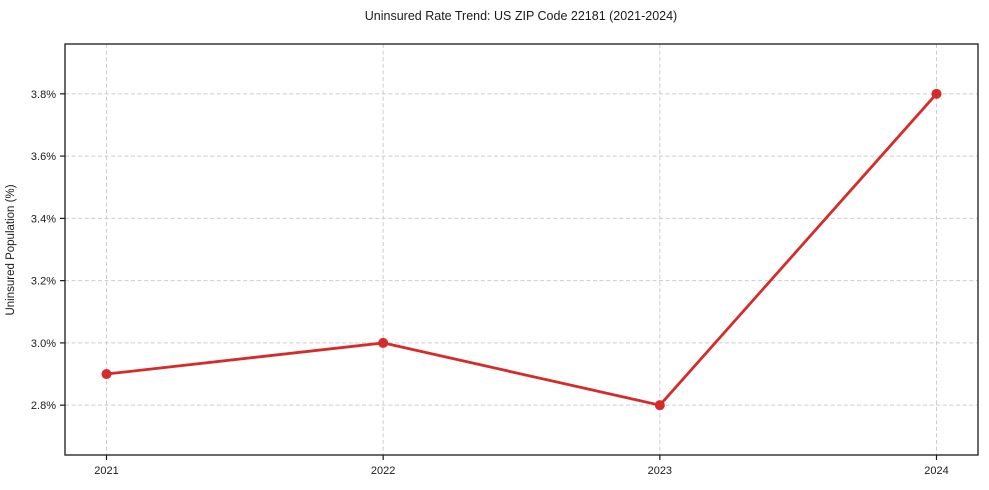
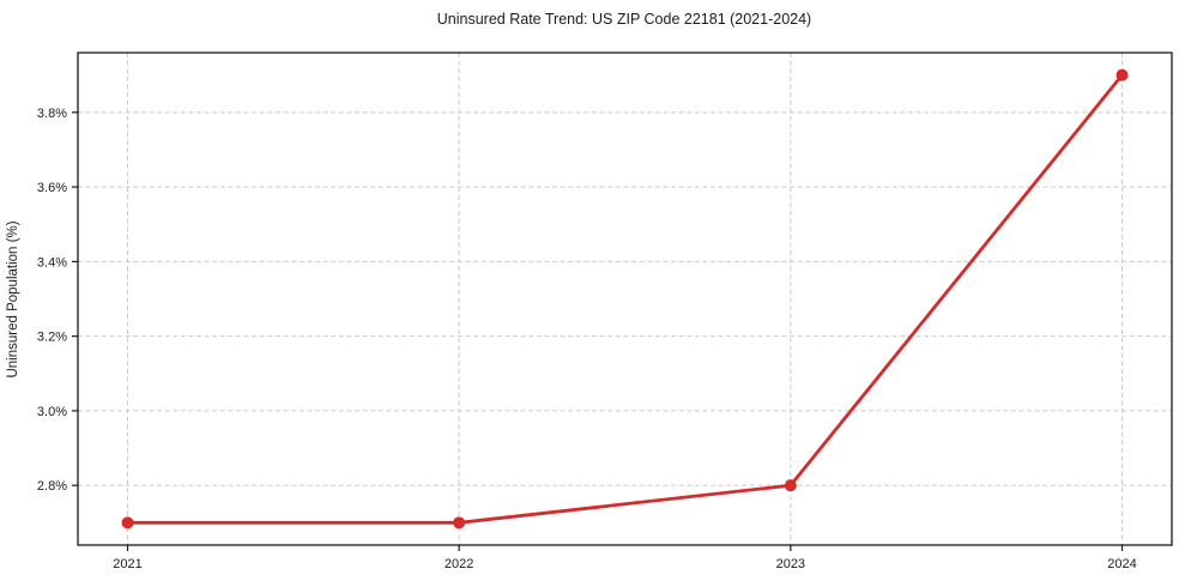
2021: 2.9% -> 2.7%
2022: 3.0% -> 2.7%
2024: 3.8% -> 3.9%
